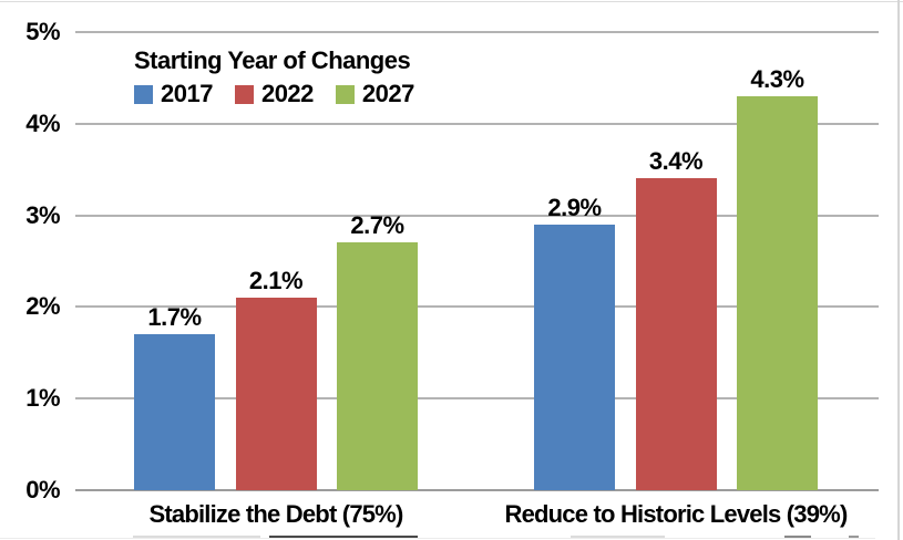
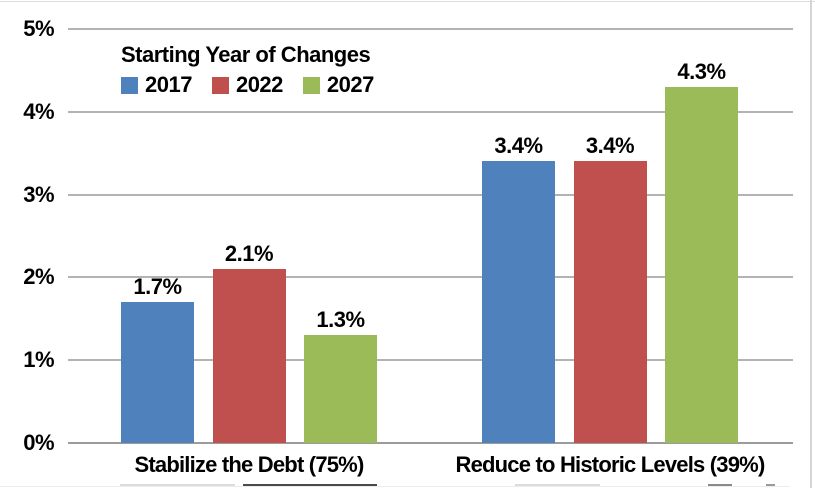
2027/Stabilize the Debt (75%): 2.7% -> 1.3%
2017/Reduce to Historic Levels (39%): 2.9% -> 3.4%
